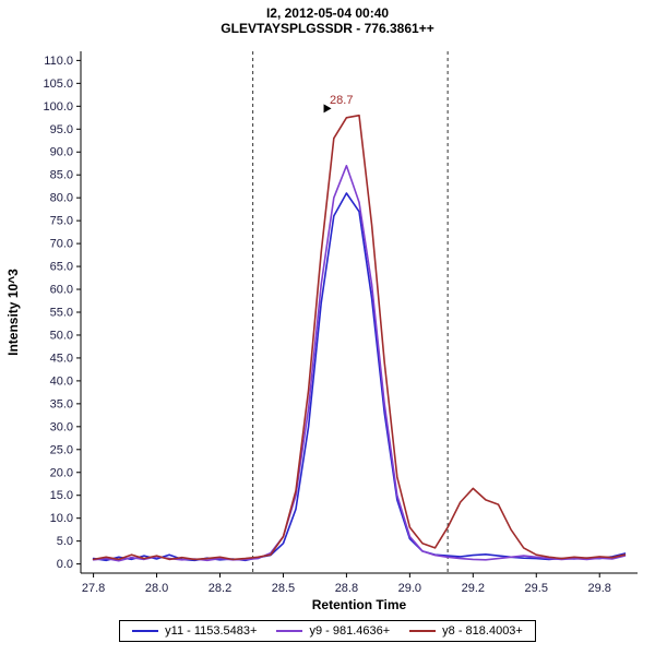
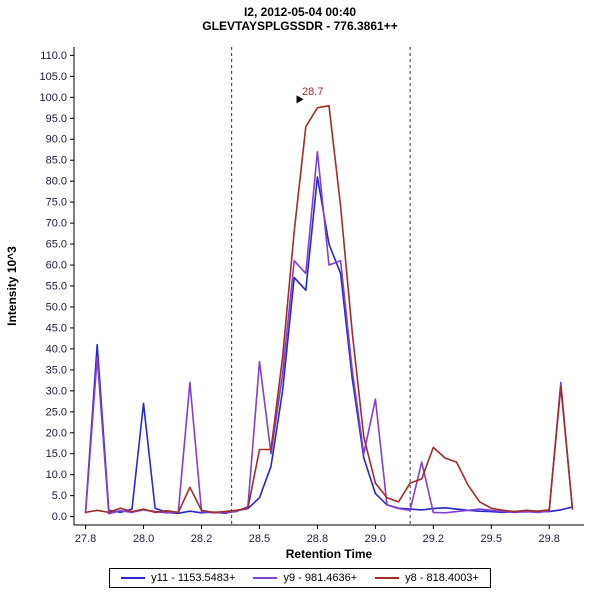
y11 - 1153.5483+/27.8: 1 -> 41
y9 - 981.4636+/27.8: 1 -> 38
y11 - 1153.5483+/28.0: 1 -> 27
y9 - 981.4636+/28.2: 1 -> 32
y8 - 818.4003+/28.2: 1 -> 7
y9 - 981.4636+/28.5: 6 -> 37
y8 - 818.4003+/28.5: 6 -> 16
y11 - 1153.5483+/28.7: 76 -> 54
y9 - 981.4636+/28.7: 80 -> 58
y11 - 1153.5483+/28.8: 77 -> 65
y9 - 981.4636+/28.8: 79 -> 60
y9 - 981.4636+/29.0: 6 -> 28
y9 - 981.4636+/29.2: 1 -> 13
y8 - 818.4003+/29.2: 14 -> 9
y9 - 981.4636+/29.8: 1 -> 32
y8 - 818.4003+/29.8: 1 -> 31
